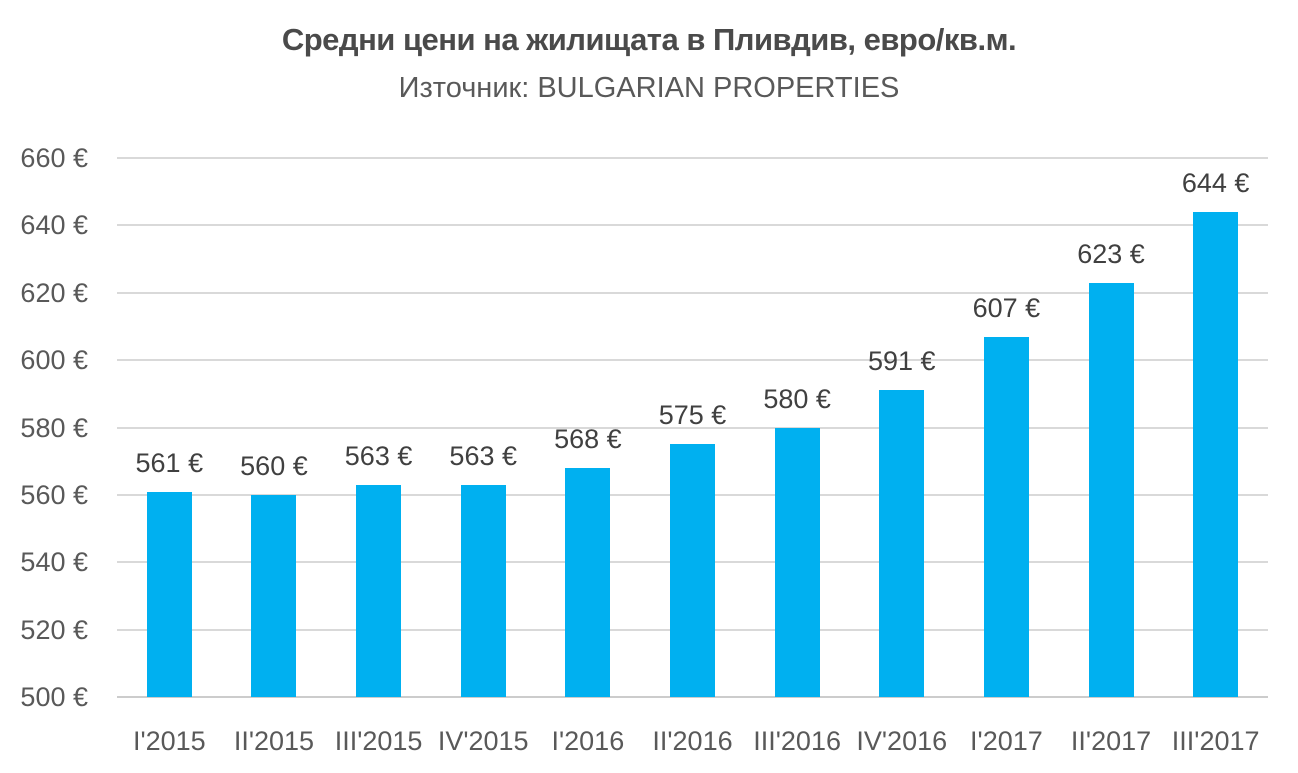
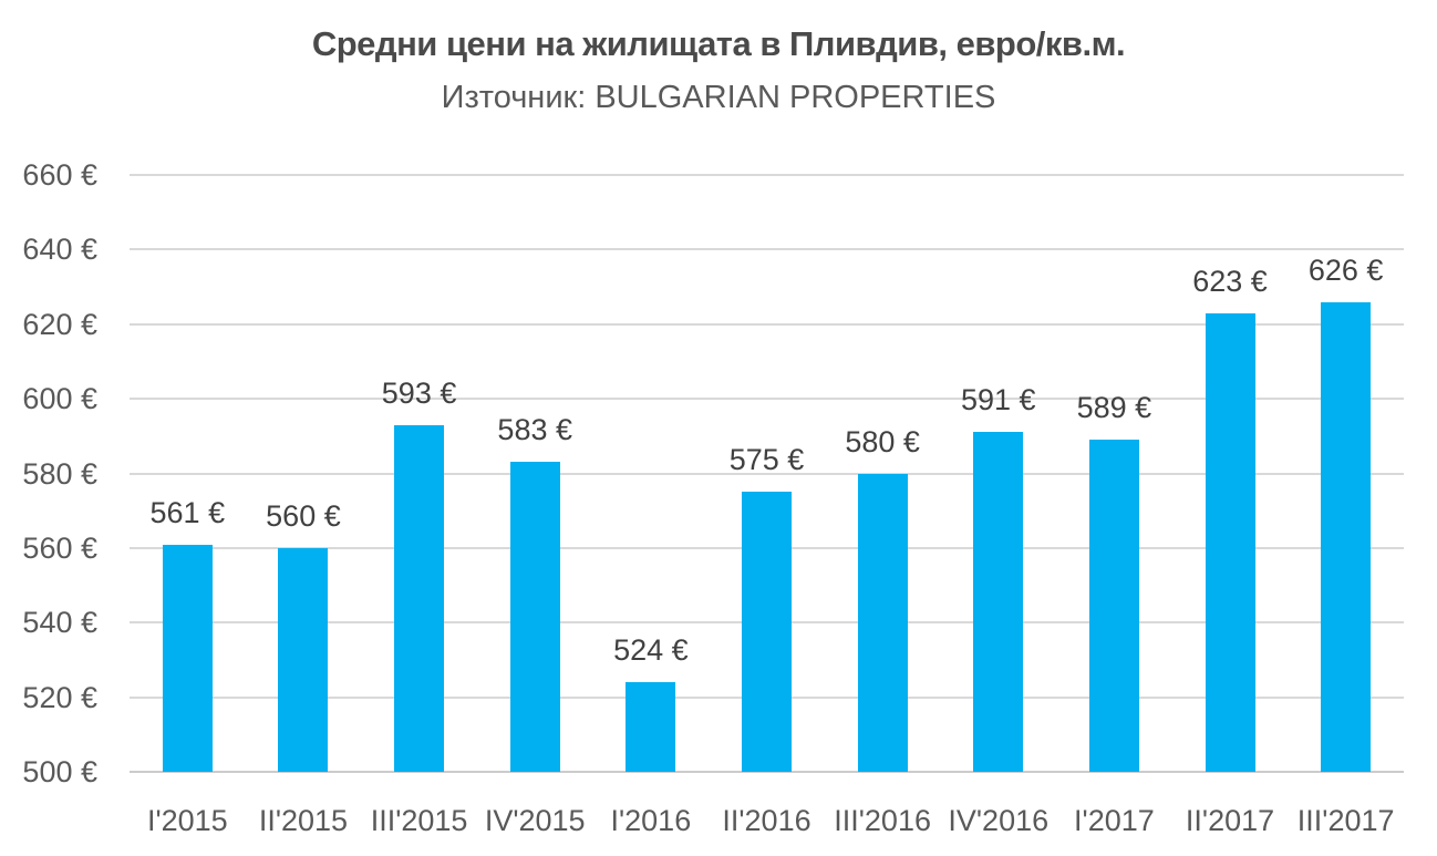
III'2015: 563 -> 593
IV'2015: 563 -> 583
I'2016: 568 -> 524
I'2017: 607 -> 589
III'2017: 644 -> 626
